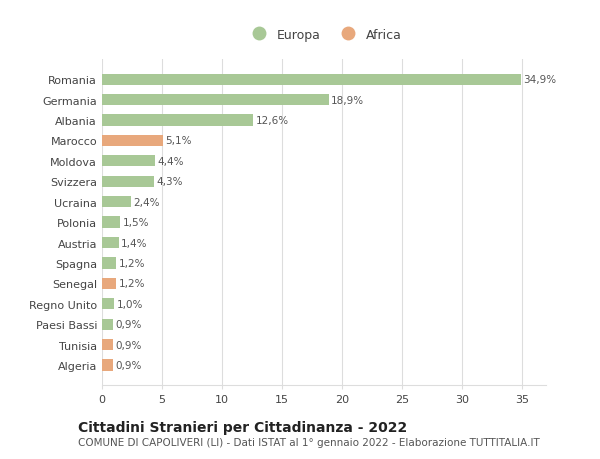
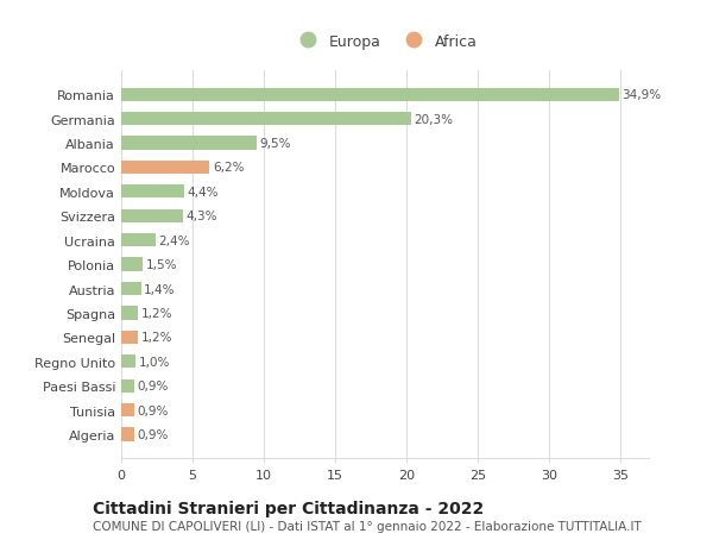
Germania: 18,9% -> 20,3%
Albania: 12,6% -> 9,5%
Marocco: 5,1% -> 6,2%
